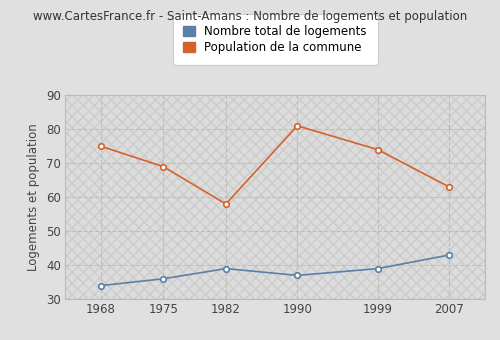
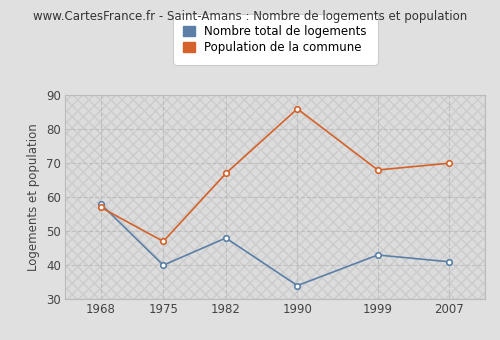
Nombre total de logements/1968: 34 -> 58
Population de la commune/1968: 75 -> 57
Nombre total de logements/1975: 36 -> 40
Population de la commune/1975: 69 -> 47
Nombre total de logements/1982: 39 -> 48
Population de la commune/1982: 58 -> 67
Nombre total de logements/1990: 37 -> 34
Population de la commune/1990: 81 -> 86
Nombre total de logements/1999: 39 -> 43
Population de la commune/1999: 74 -> 68
Nombre total de logements/2007: 43 -> 41
Population de la commune/2007: 63 -> 70
